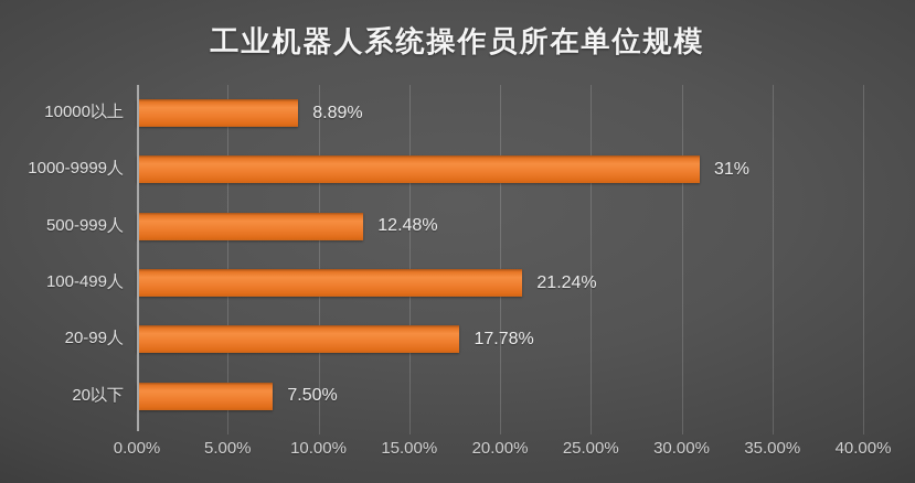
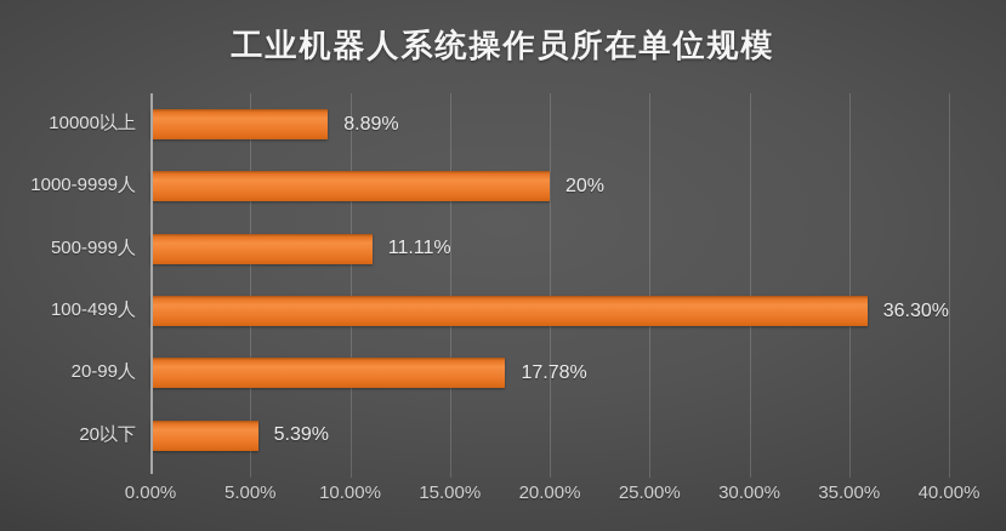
1000-9999人: 31% -> 20%
500-999人: 12.48% -> 11.11%
100-499人: 21.24% -> 36.30%
20以下: 7.50% -> 5.39%
